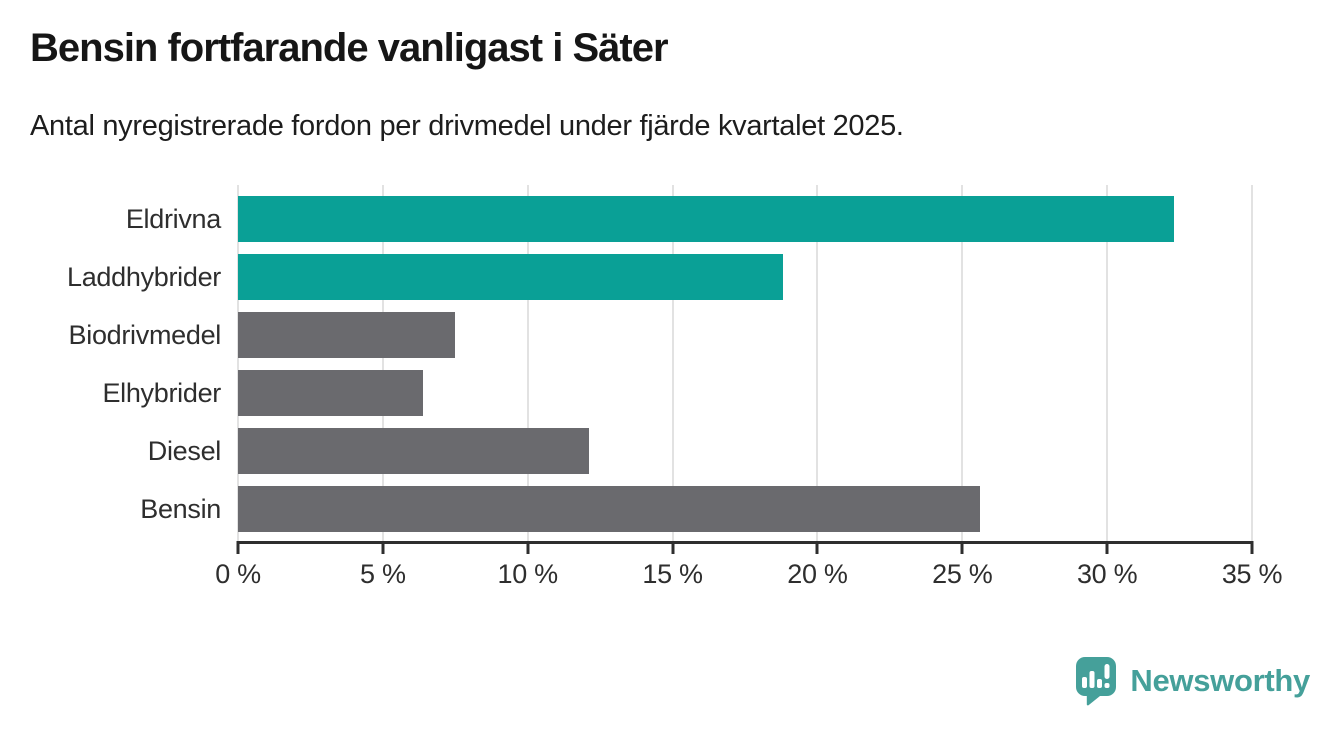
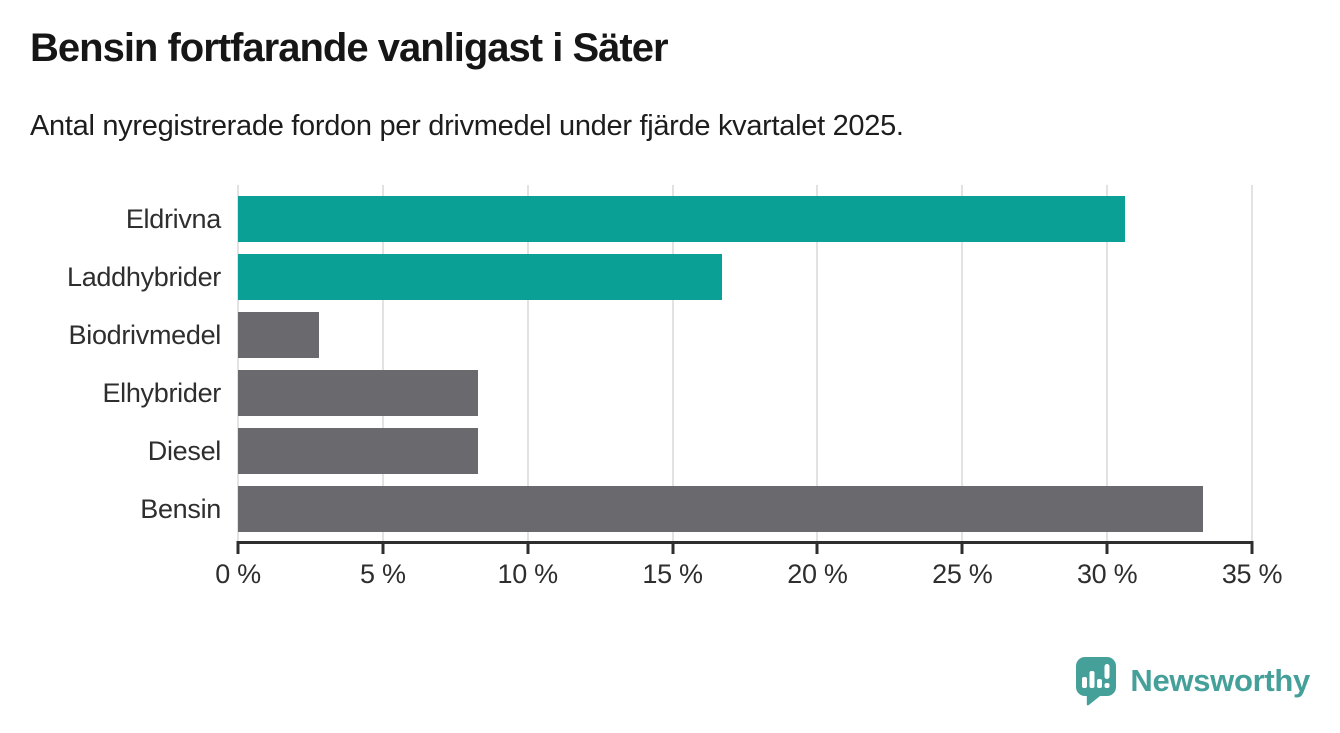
Eldrivna: 32.3% -> 30.6%
Laddhybrider: 18.8% -> 16.7%
Biodrivmedel: 7.5% -> 2.8%
Elhybrider: 6.4% -> 8.3%
Diesel: 12.1% -> 8.3%
Bensin: 25.6% -> 33.3%
